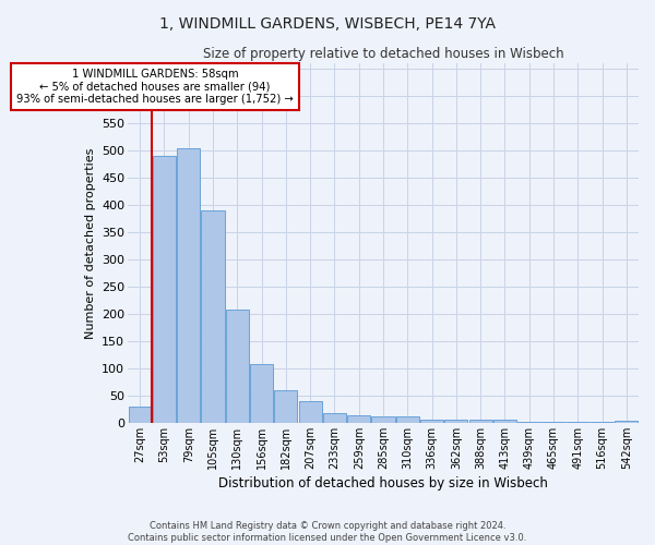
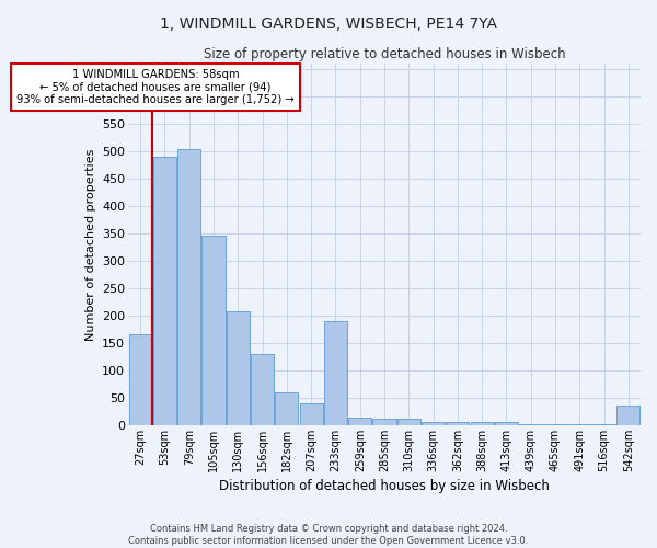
27sqm: 30 -> 165
105sqm: 390 -> 345
156sqm: 108 -> 130
233sqm: 18 -> 190
542sqm: 3 -> 35
